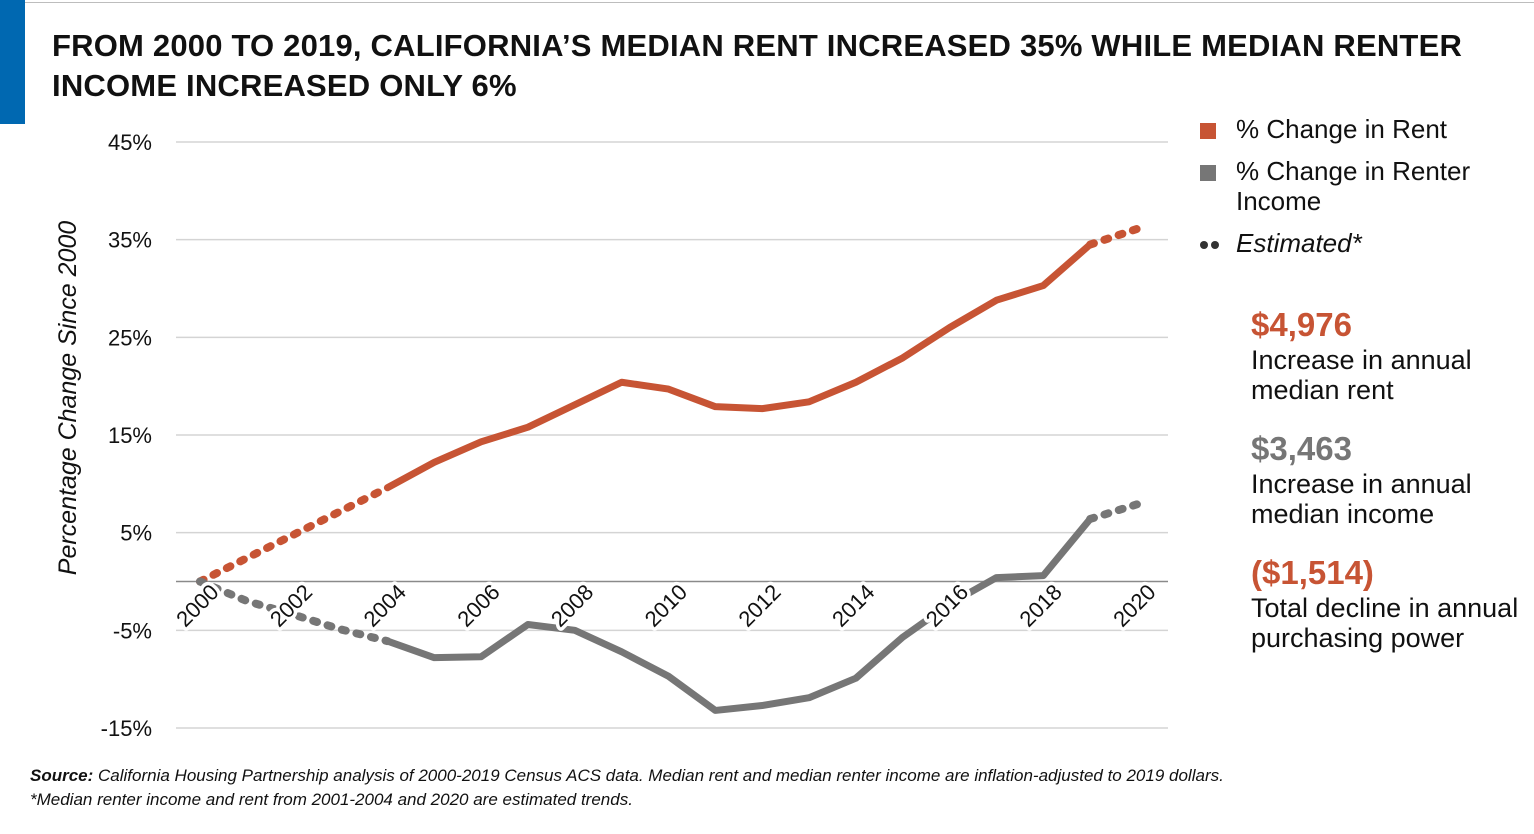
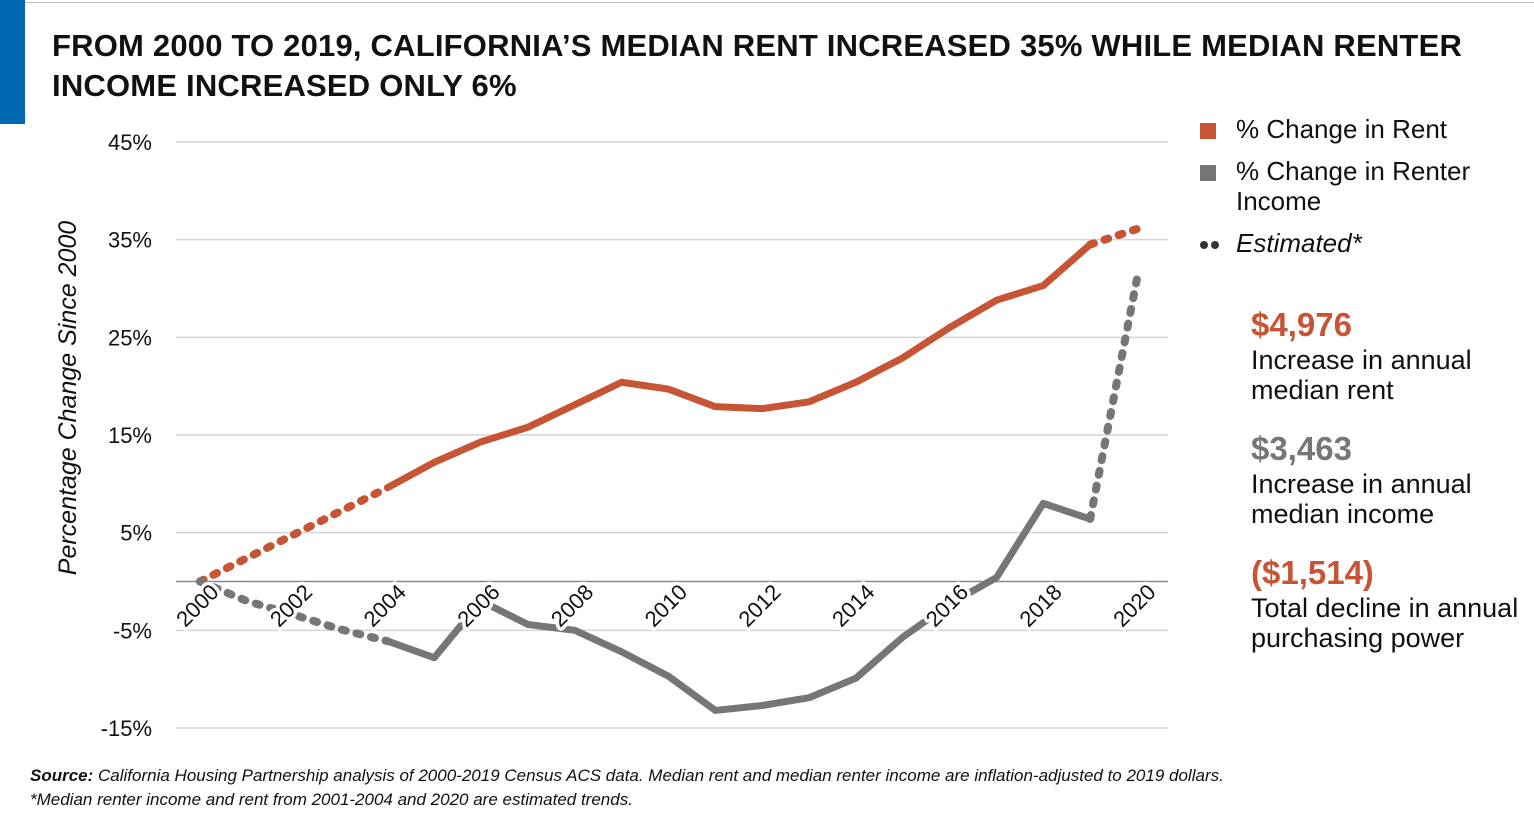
% Change in Renter Income/2006: -8% -> -2%
% Change in Renter Income/2018: 1% -> 8%
% Change in Renter Income/2020: 8% -> 31%
